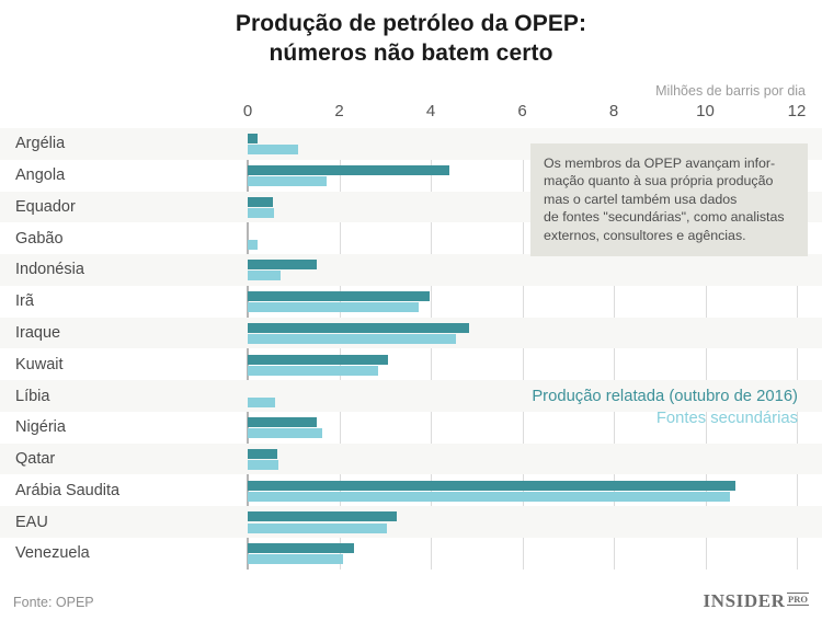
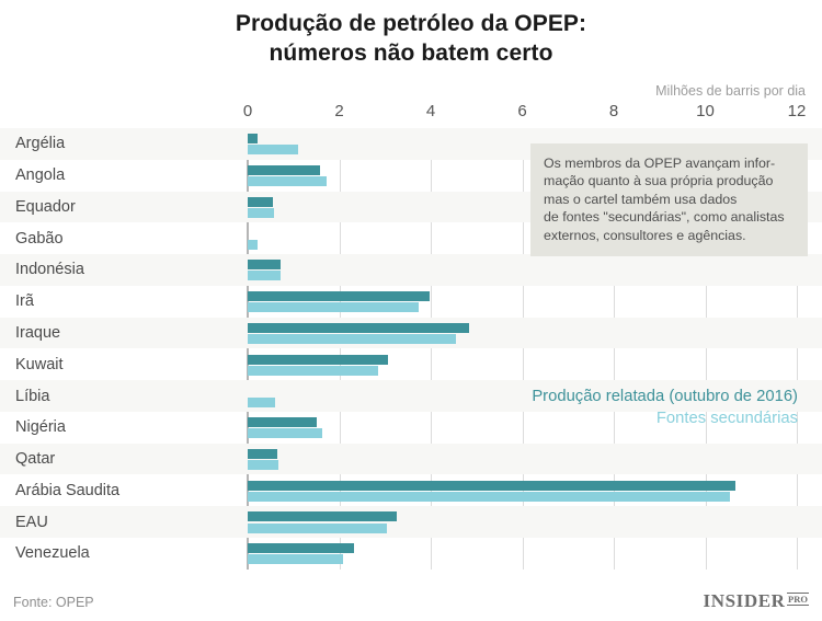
Produção relatada (outubro de 2016)/Angola: 4.4 -> 1.6
Produção relatada (outubro de 2016)/Indonésia: 1.5 -> 0.7
